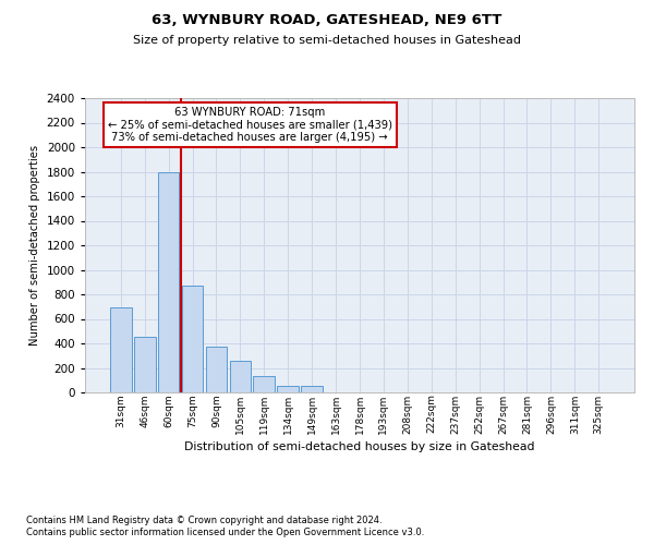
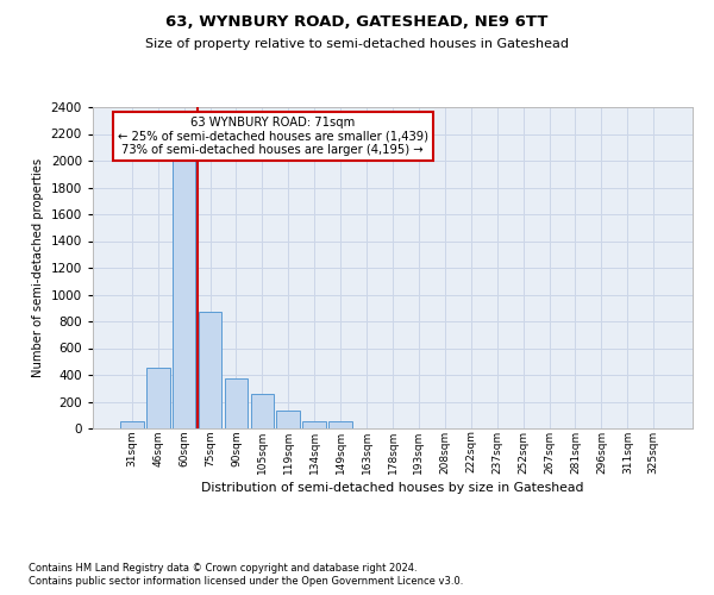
31sqm: 690 -> 50
60sqm: 1800 -> 2000
